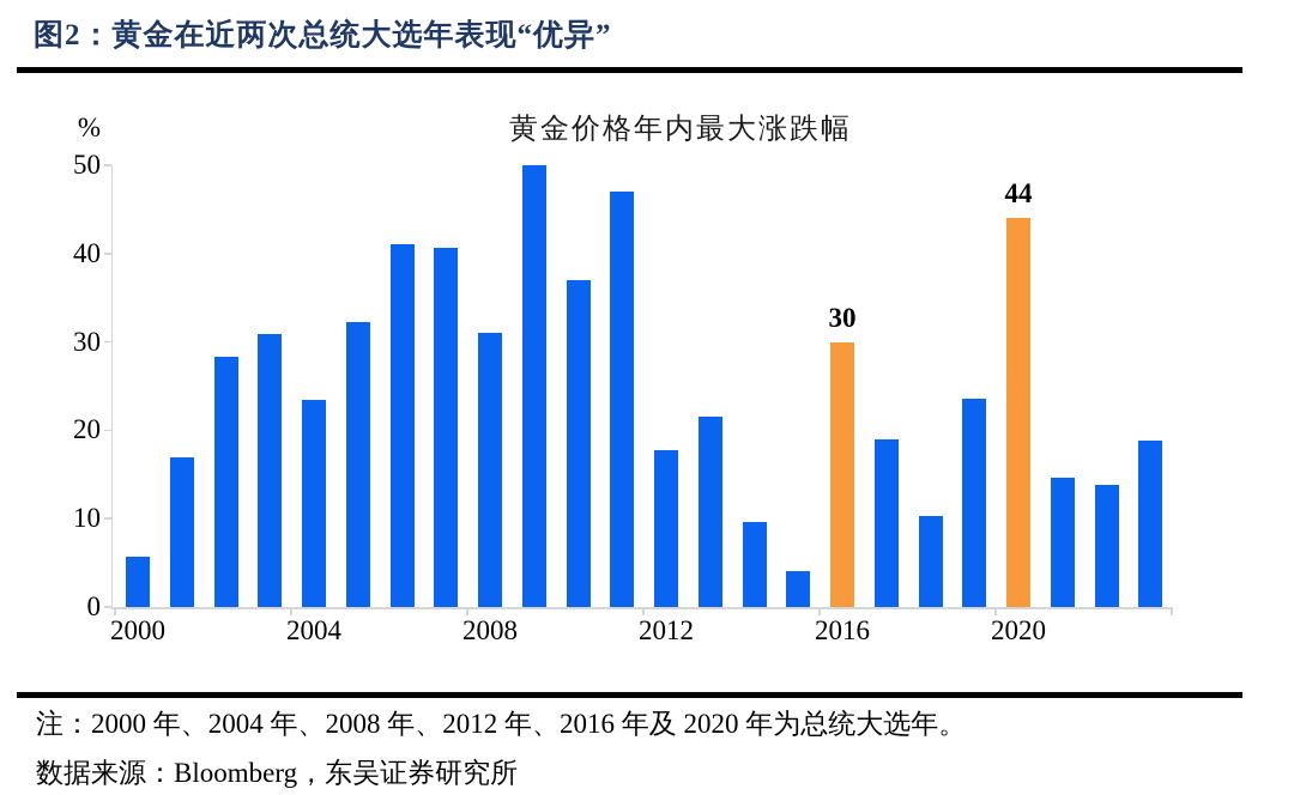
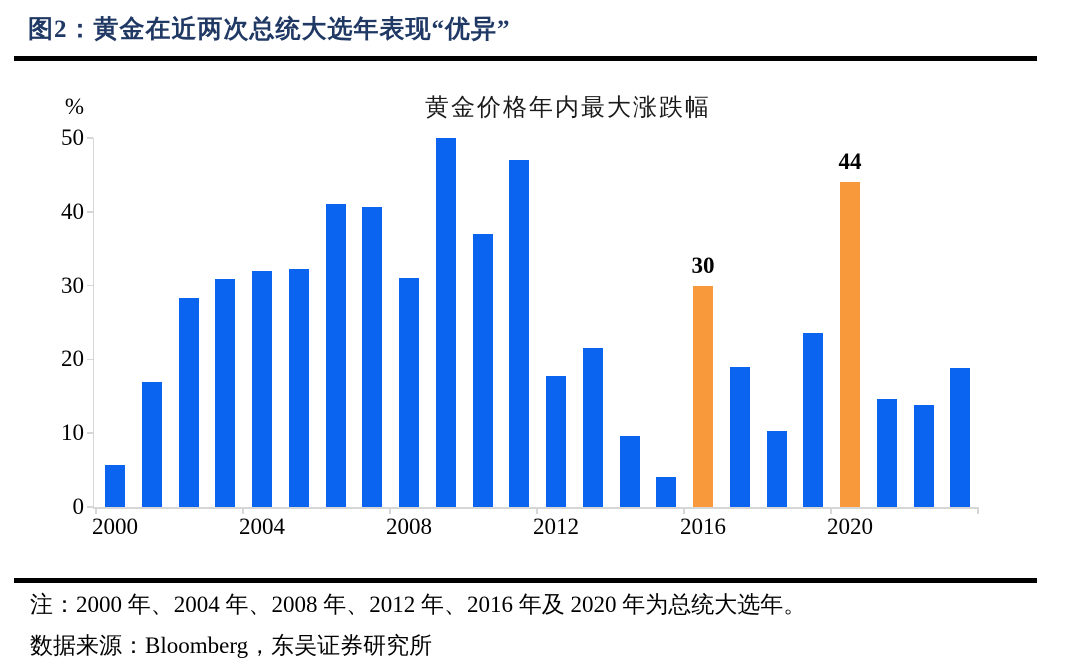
2004: 24 -> 32
